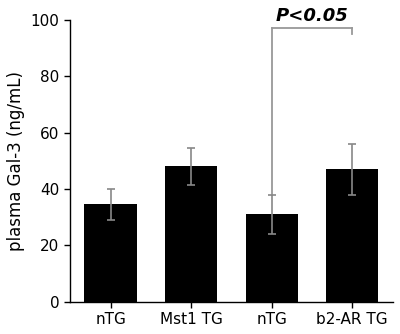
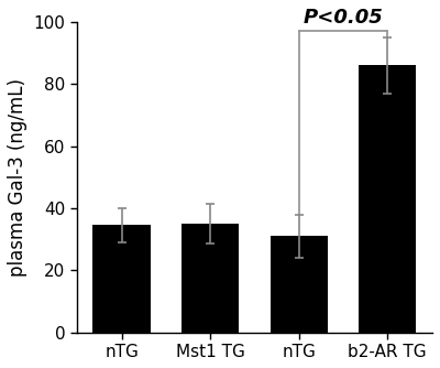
Mst1 TG: 48.0 -> 35.0
b2-AR TG: 47.0 -> 86.0
